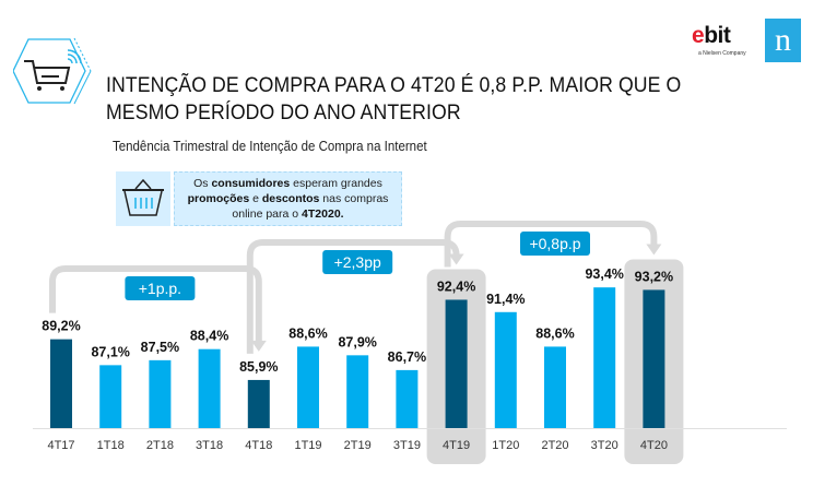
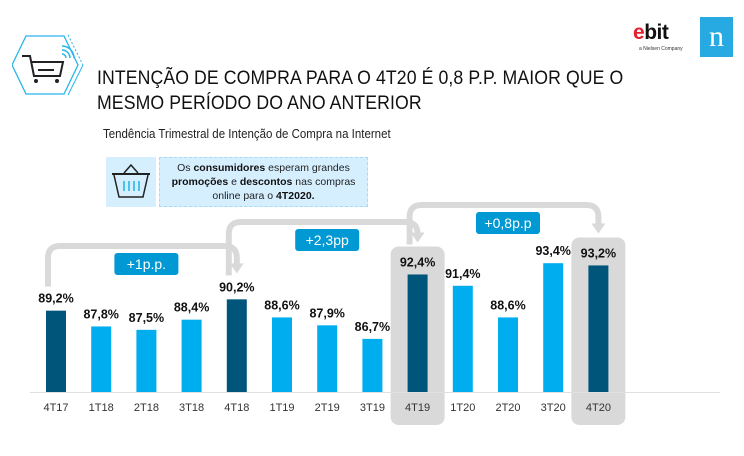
1T18: 87,1% -> 87,8%
4T18: 85,9% -> 90,2%
